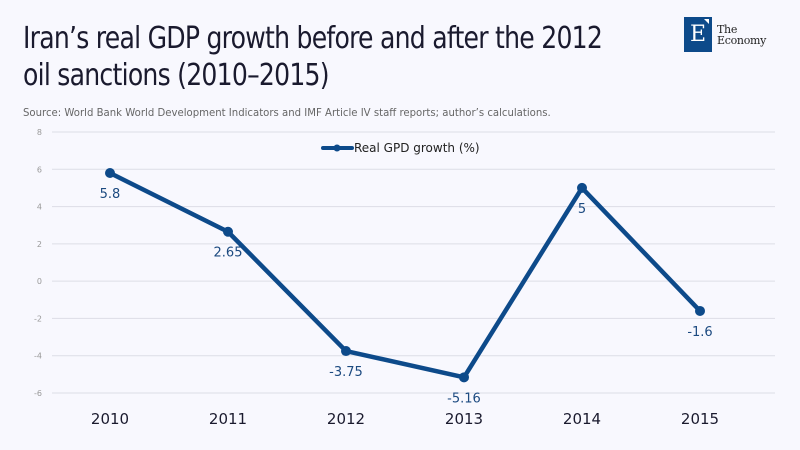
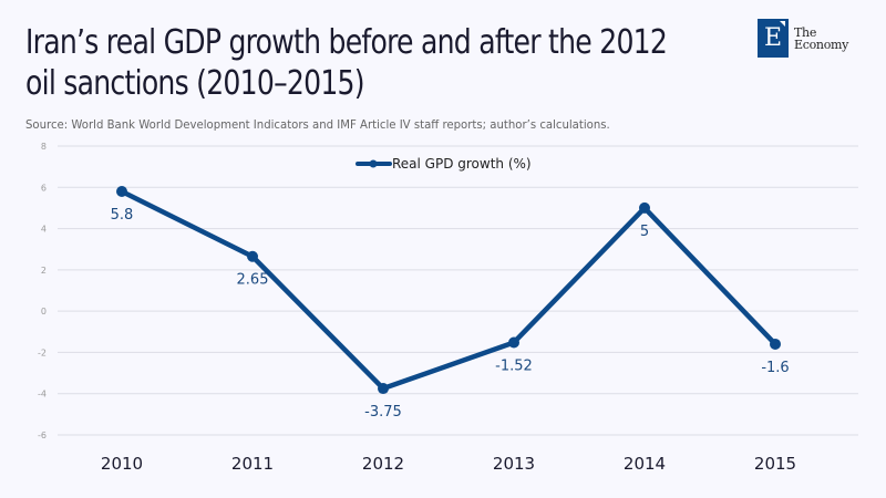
2013: -5.16 -> -1.52
